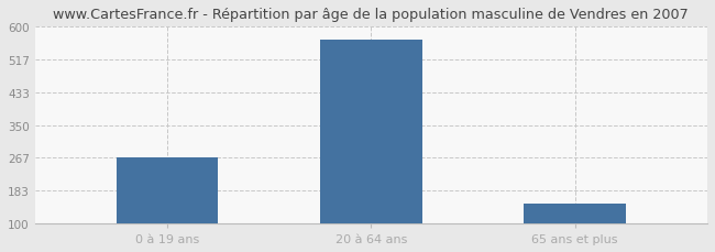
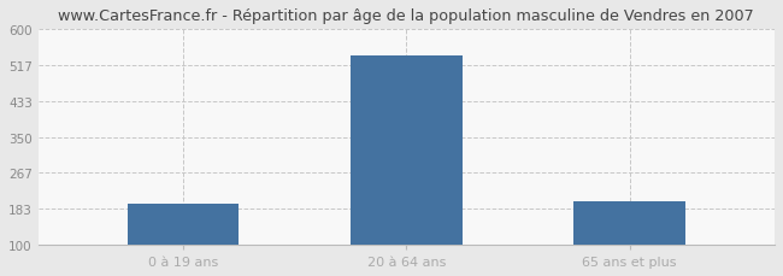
0 à 19 ans: 267 -> 195
20 à 64 ans: 567 -> 540
65 ans et plus: 150 -> 200
